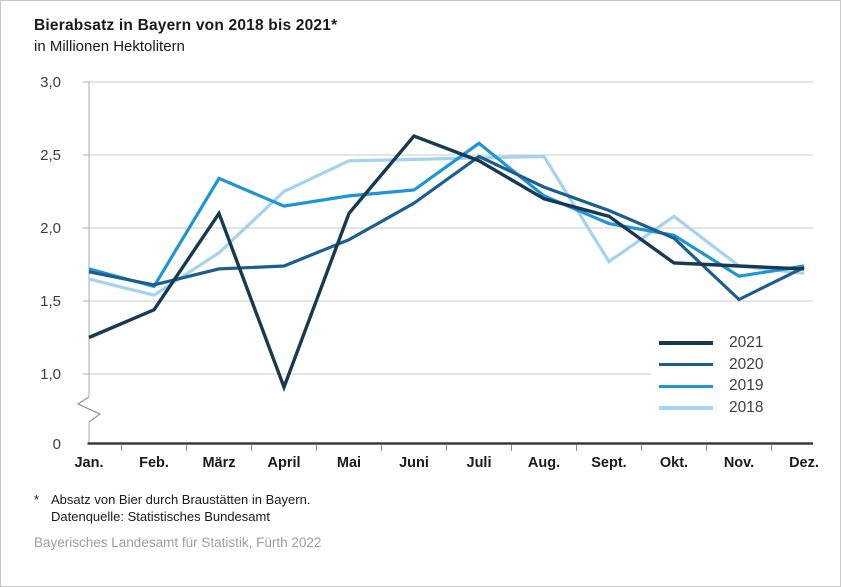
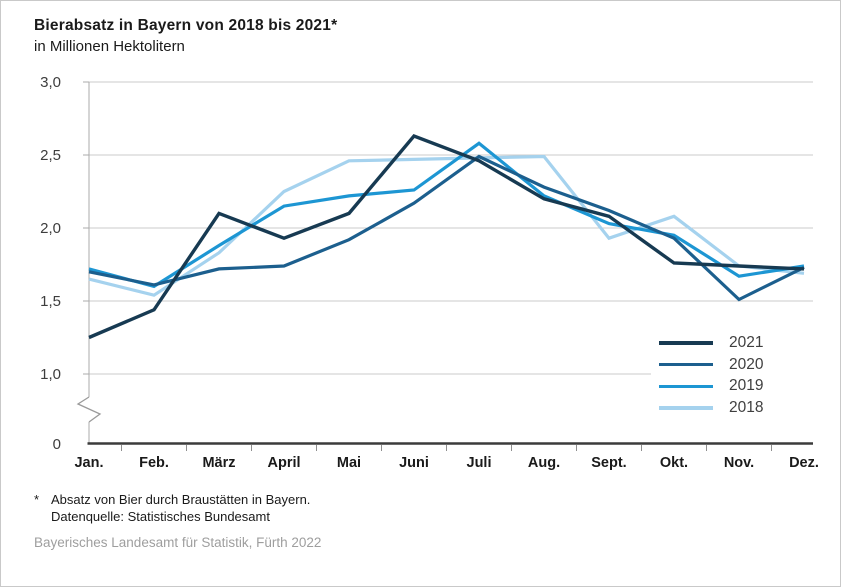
2019/März: 2,34 -> 1,88
2021/April: 0,91 -> 1,93
2018/Sept.: 1,77 -> 1,93
